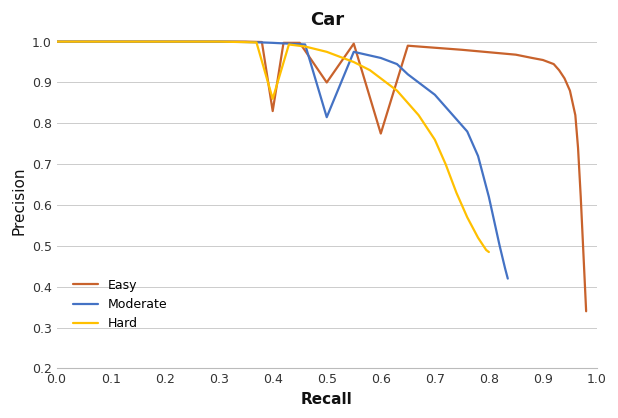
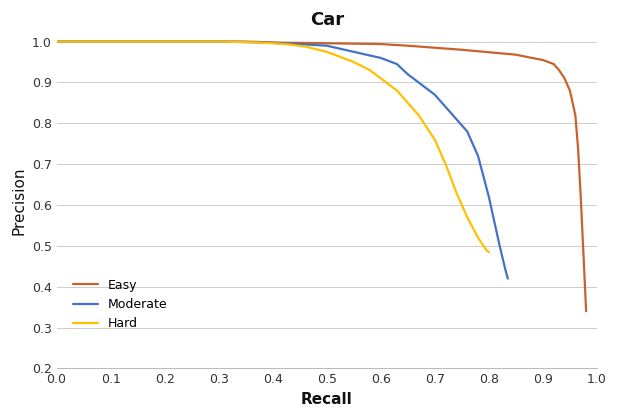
Easy/0.4: 0.830 -> 0.998
Hard/0.4: 0.860 -> 0.996
Easy/0.5: 0.900 -> 0.996
Moderate/0.5: 0.815 -> 0.990
Easy/0.6: 0.775 -> 0.994
